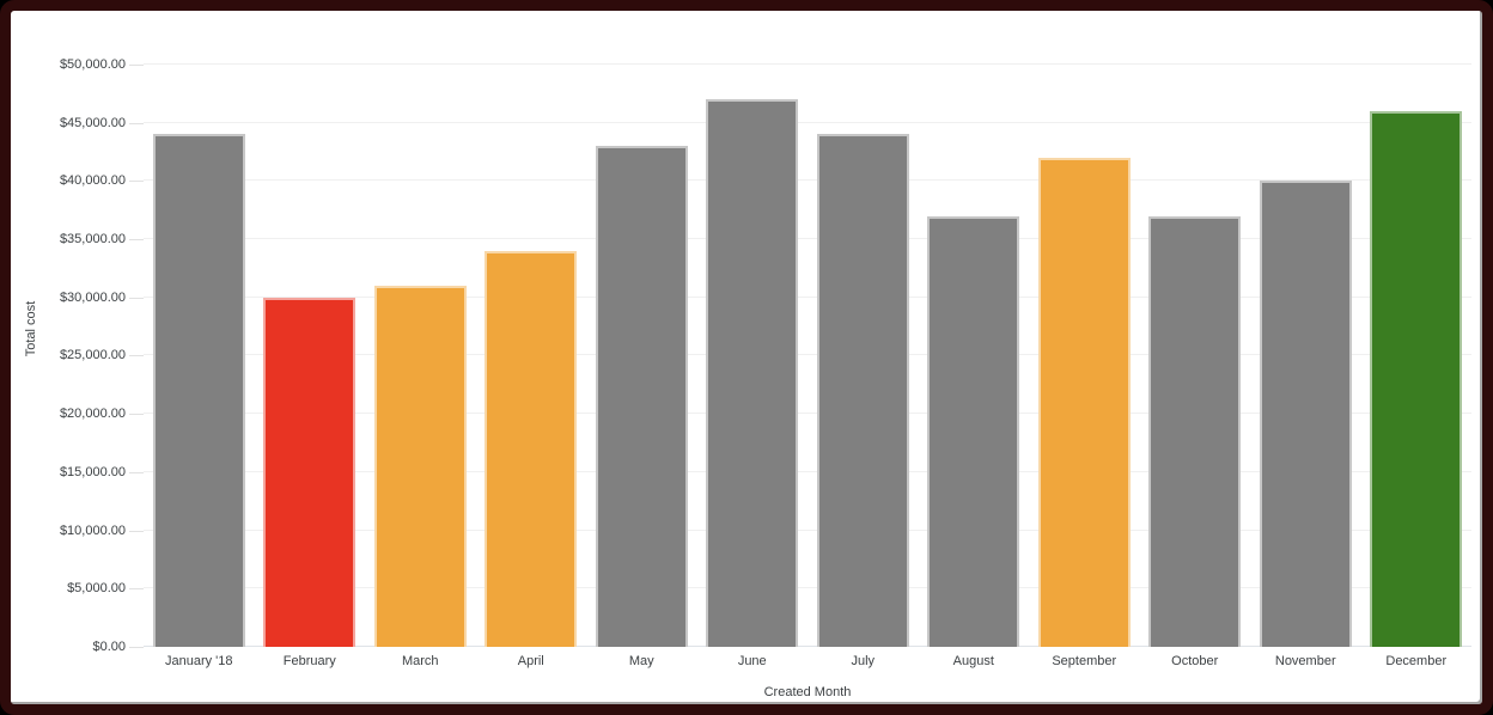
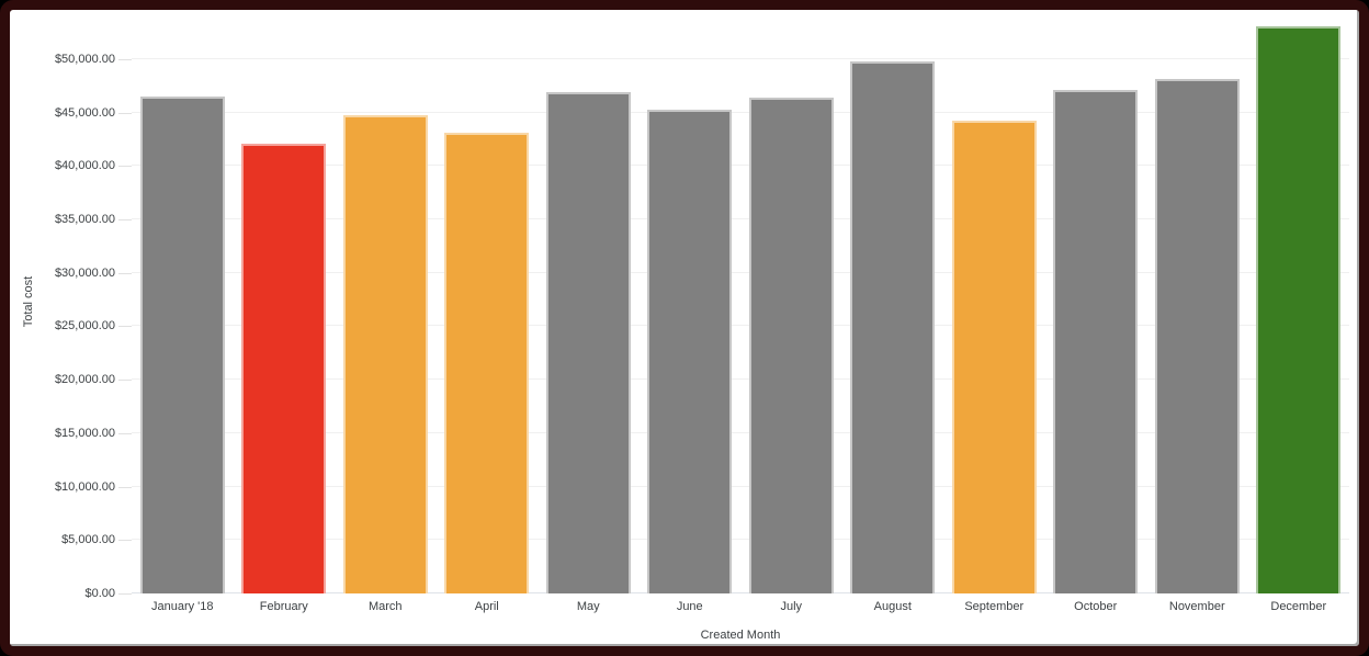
January '18: $44000 -> $46000
February: $30000 -> $42000
March: $31000 -> $45000
April: $34000 -> $43000
May: $43000 -> $47000
June: $47000 -> $45000
July: $44000 -> $46000
August: $37000 -> $50000
September: $42000 -> $44000
October: $37000 -> $47000
November: $40000 -> $48000
December: $46000 -> $53000
